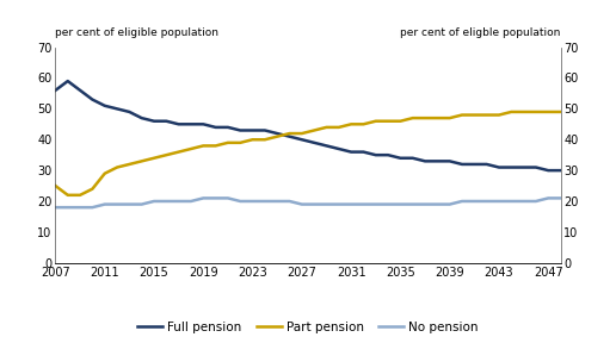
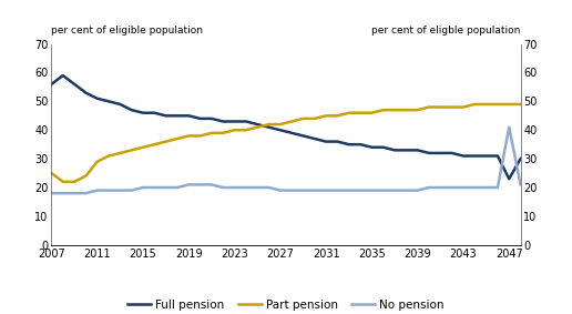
Full pension/2047: 30 -> 23
No pension/2047: 21 -> 41
